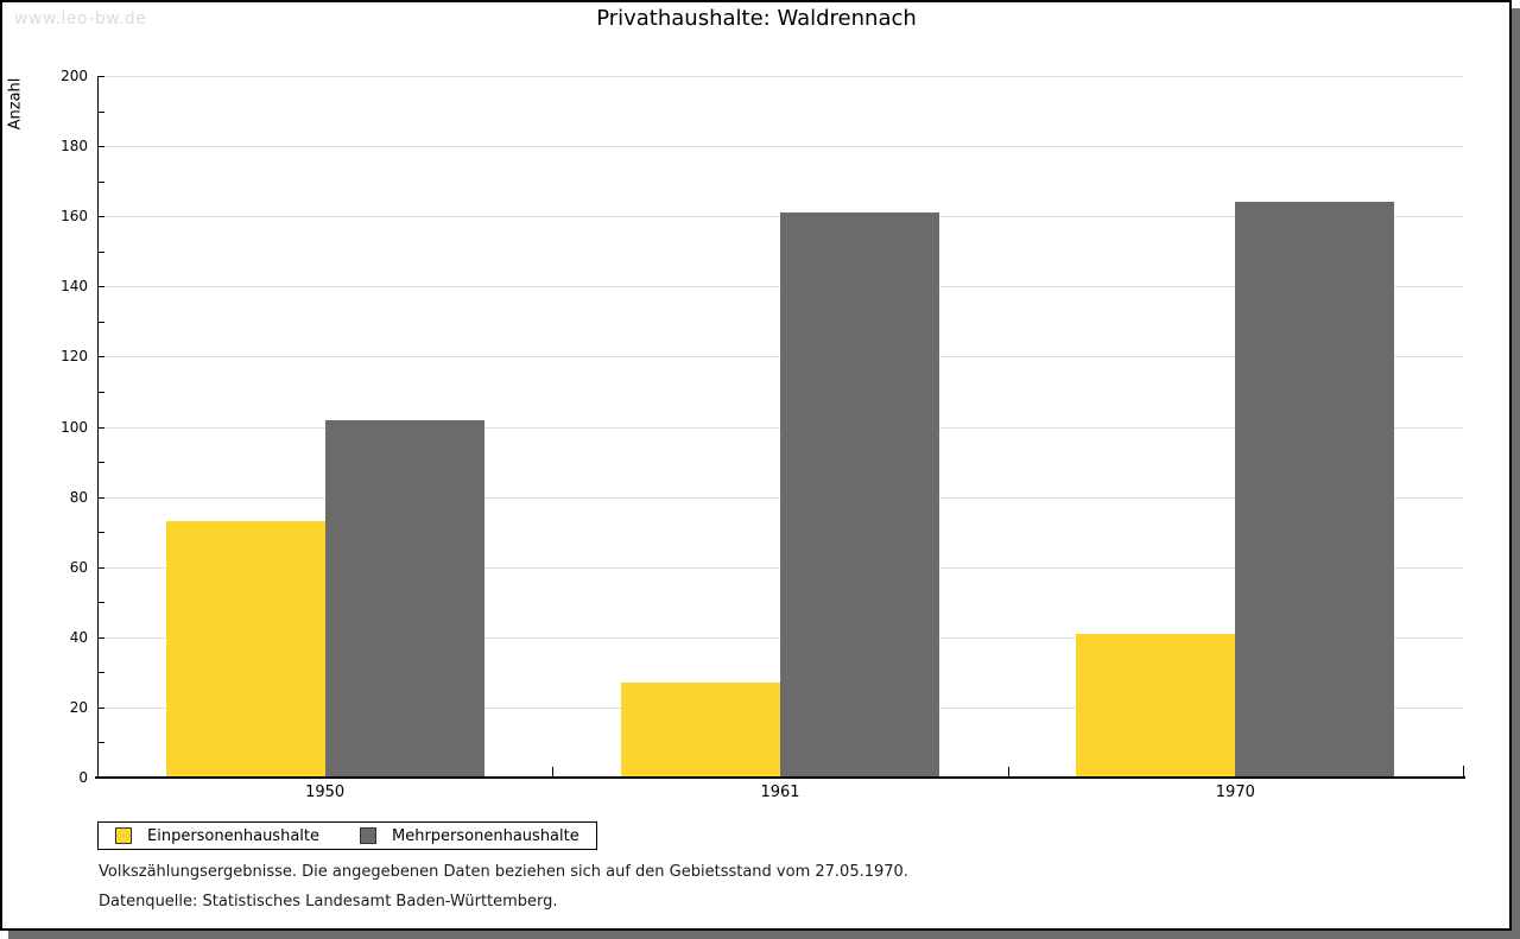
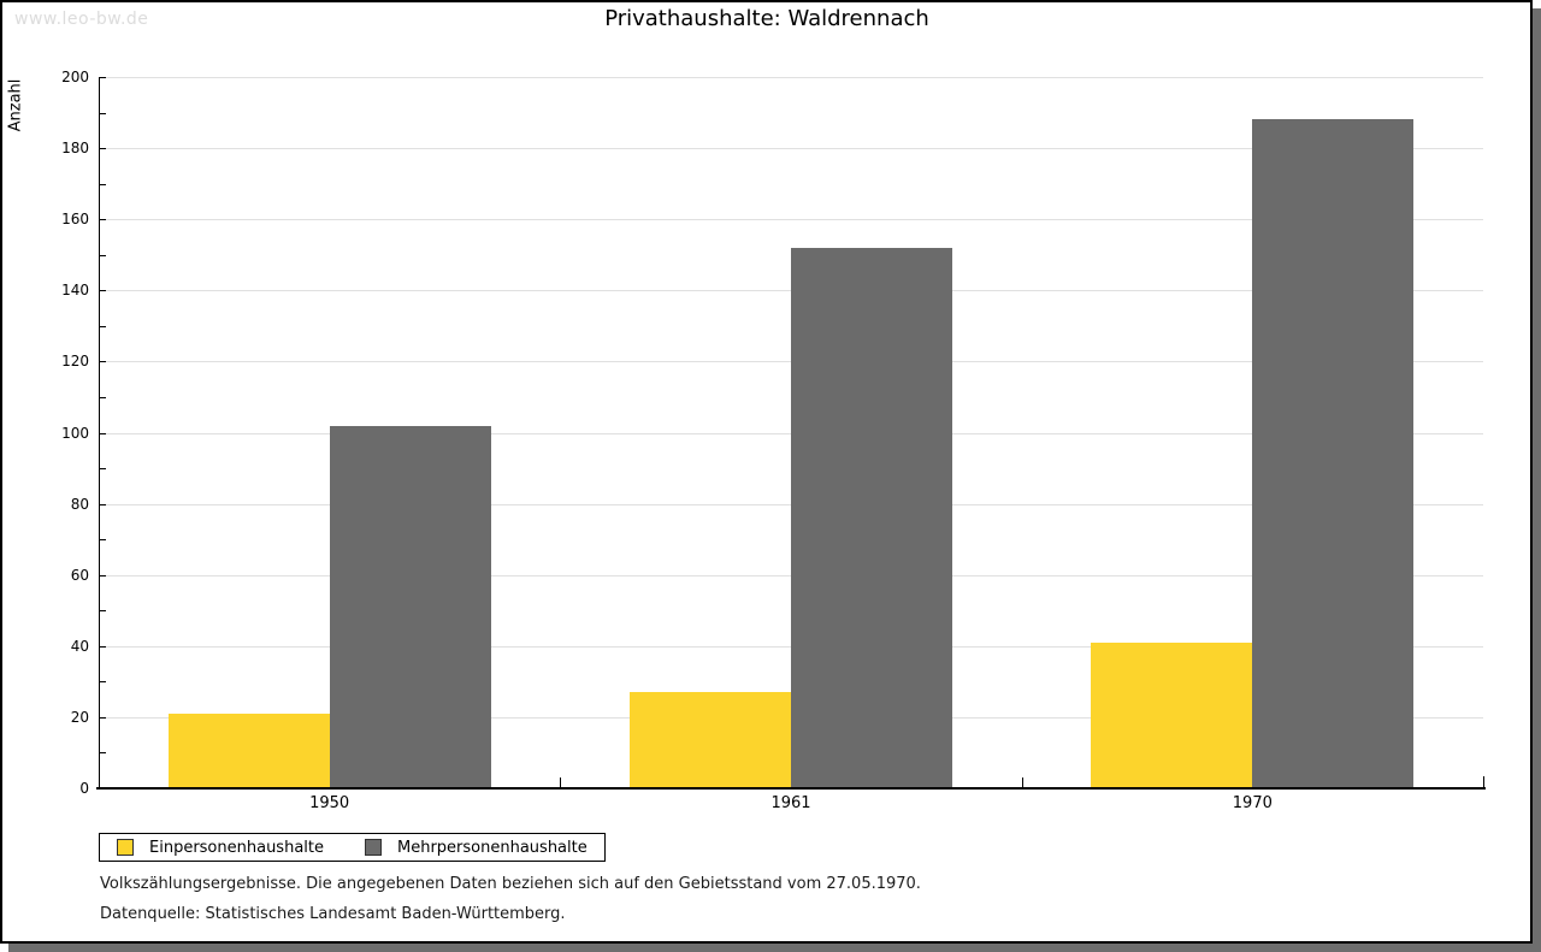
Einpersonenhaushalte/1950: 73 -> 21
Mehrpersonenhaushalte/1961: 161 -> 152
Mehrpersonenhaushalte/1970: 164 -> 188
